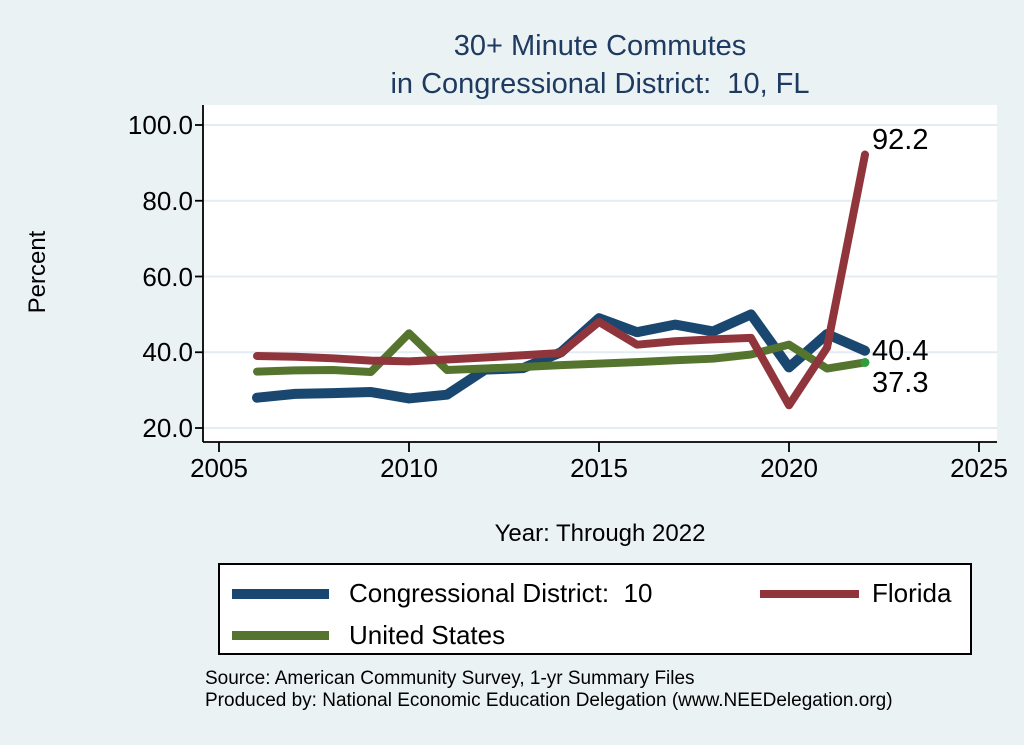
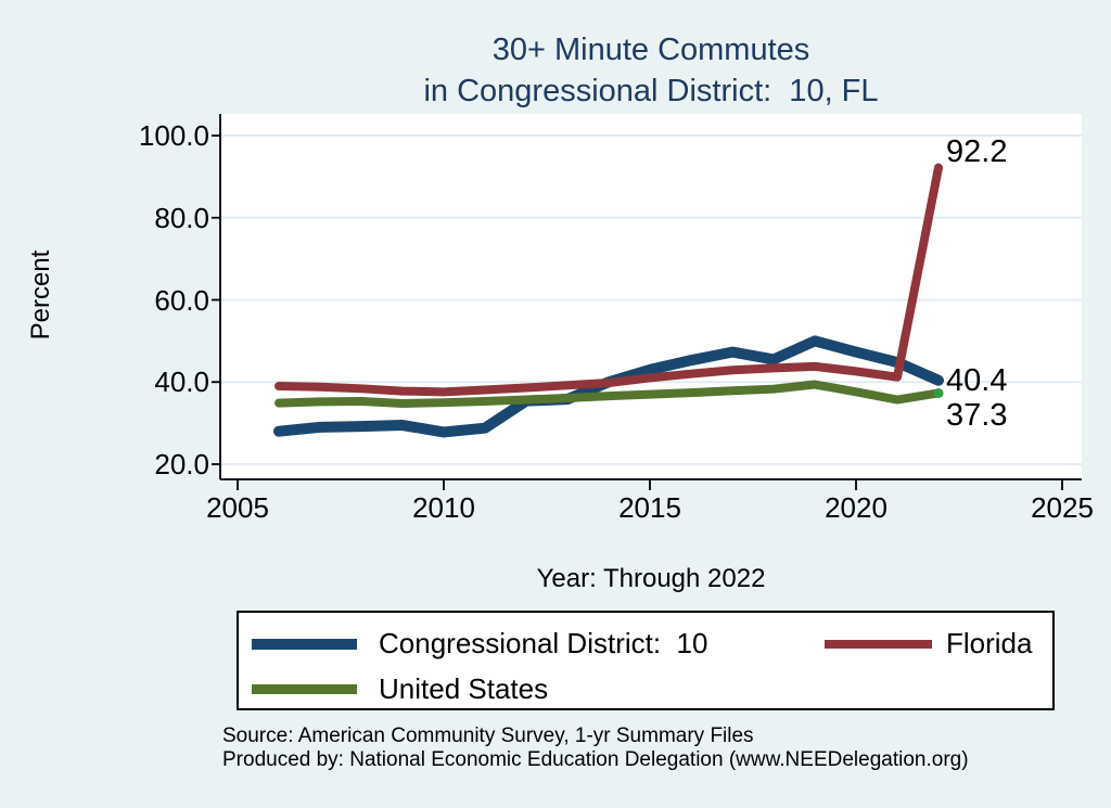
United States/2010: 45 -> 35
Congressional District: 10/2015: 49 -> 43
Florida/2015: 48 -> 41
Congressional District: 10/2020: 36 -> 47
Florida/2020: 26 -> 43
United States/2020: 42 -> 38
